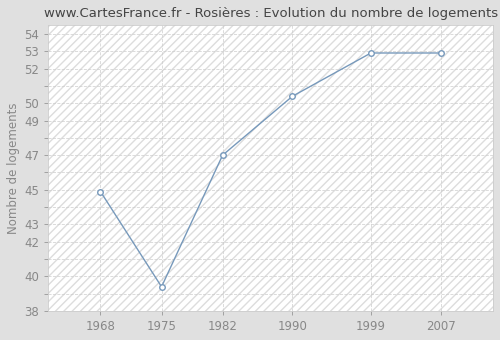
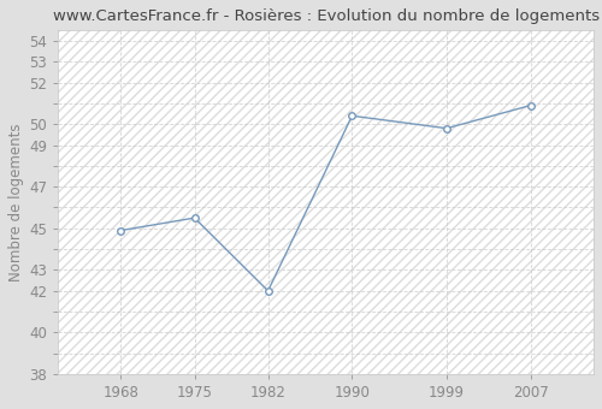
1975: 39.4 -> 45.5
1982: 47.0 -> 42.0
1999: 52.9 -> 49.8
2007: 52.9 -> 50.9
